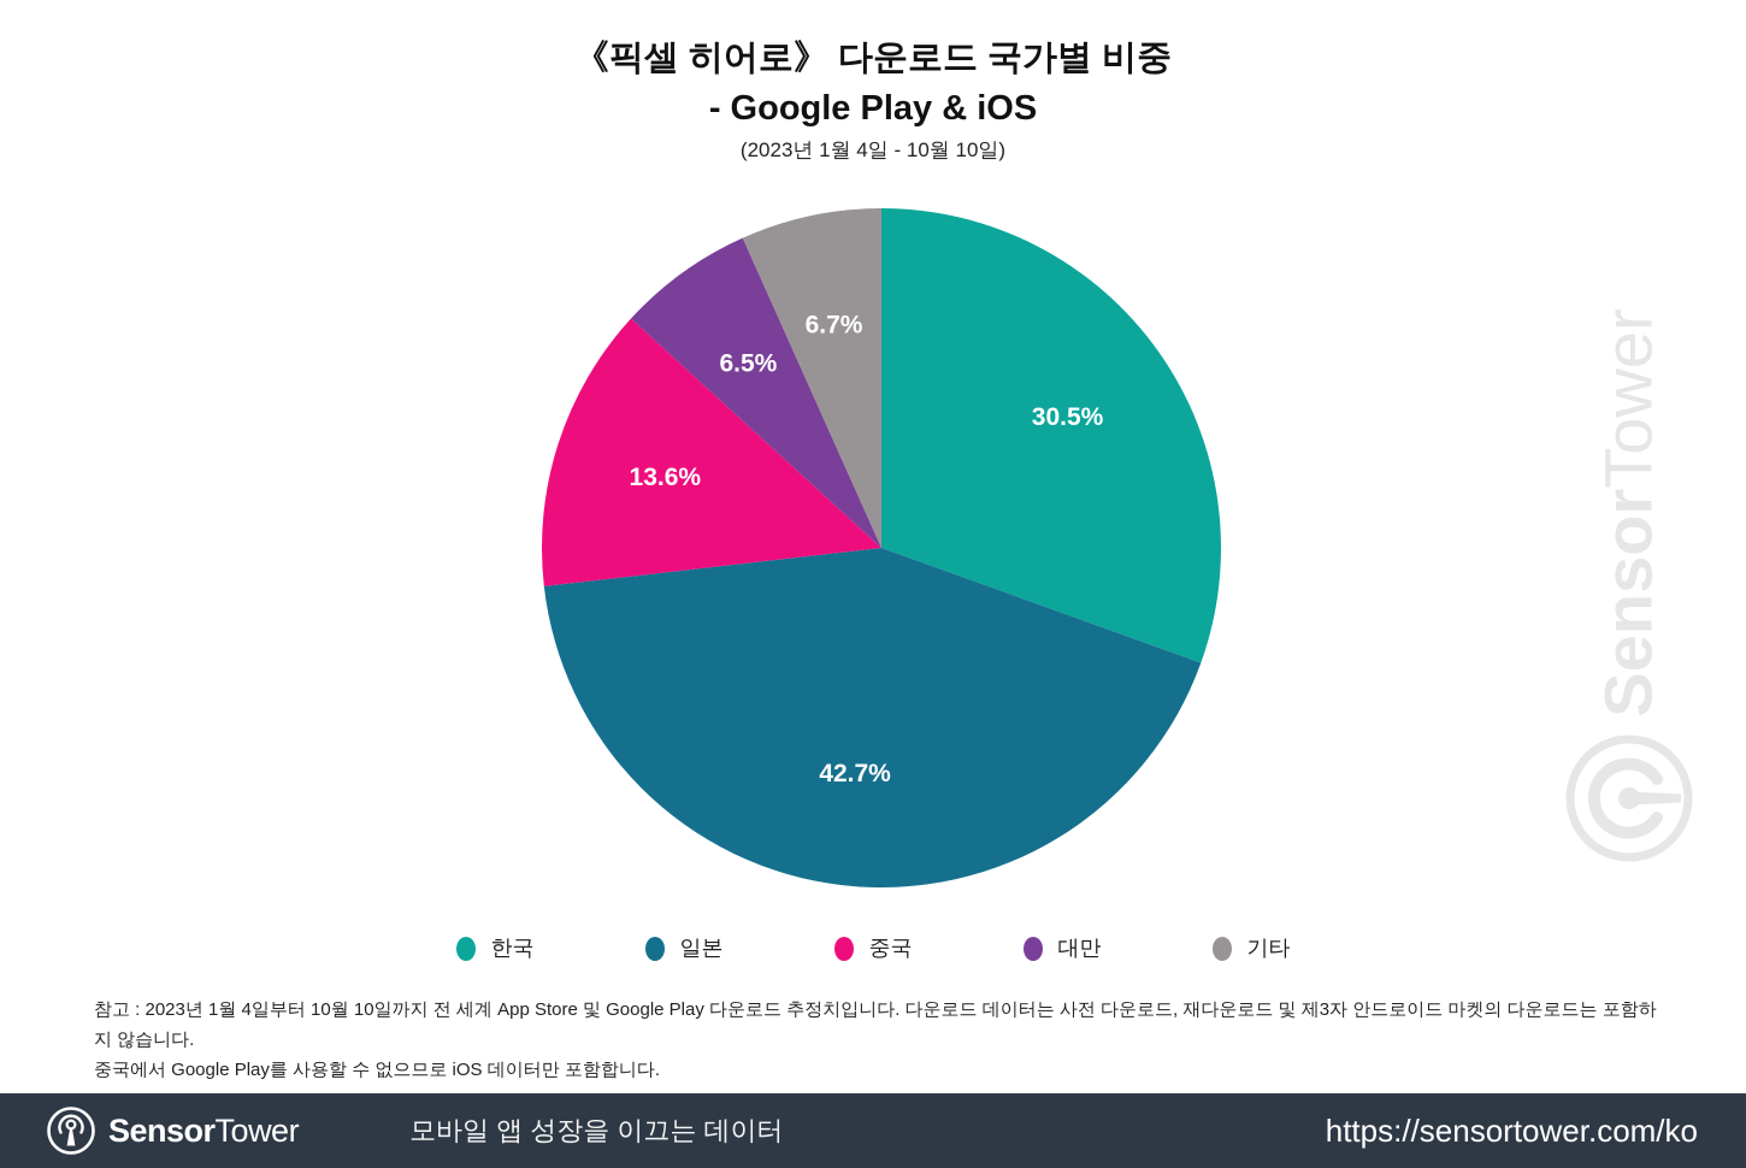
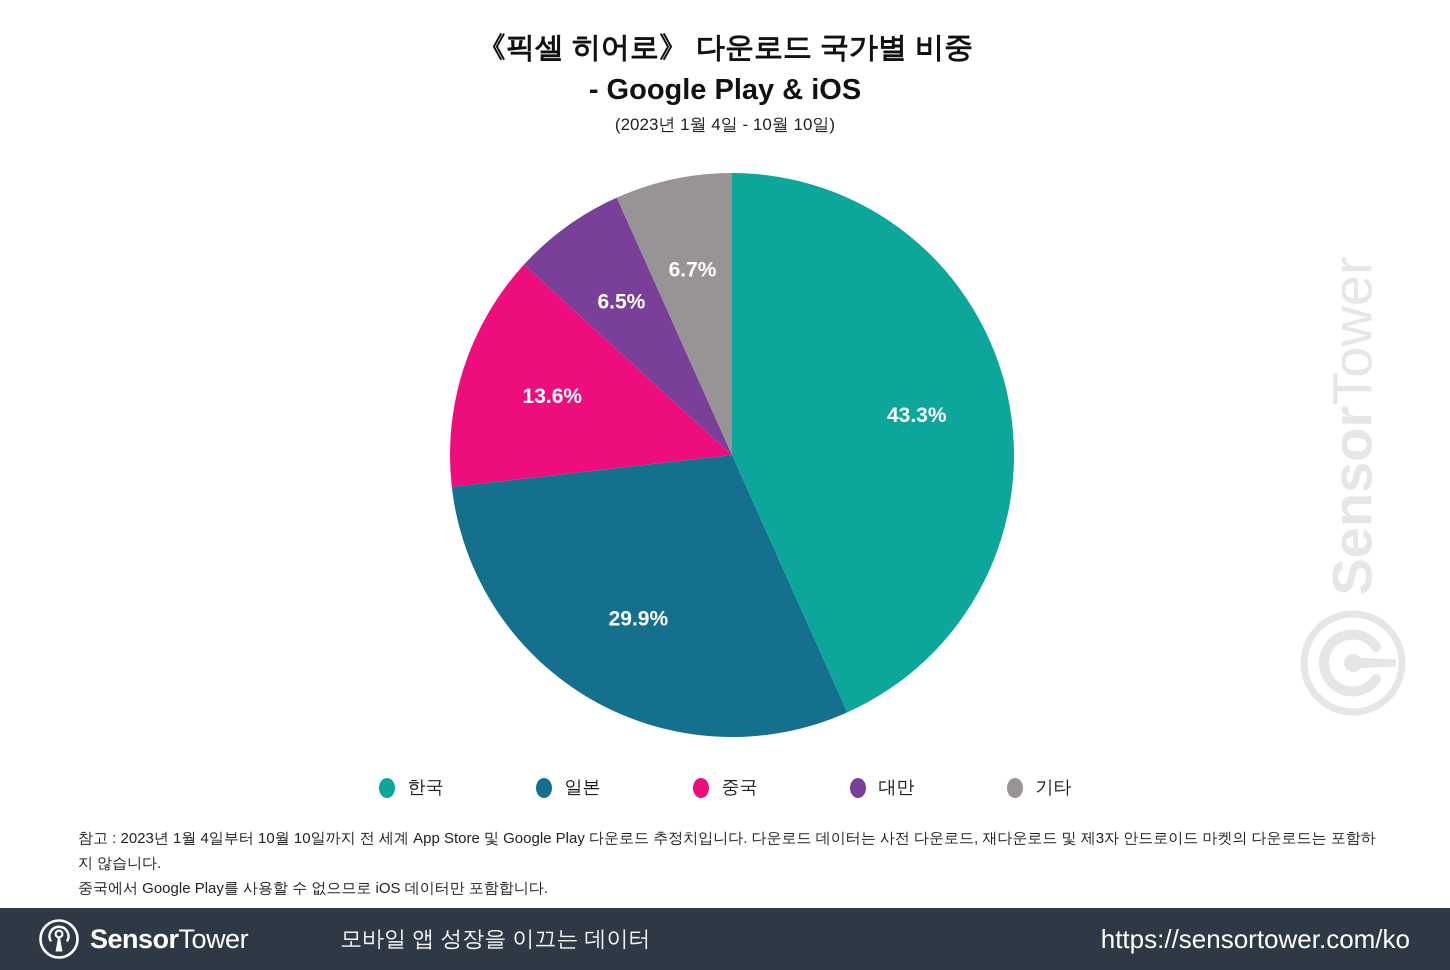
한국: 30.5% -> 43.3%
일본: 42.7% -> 29.9%
